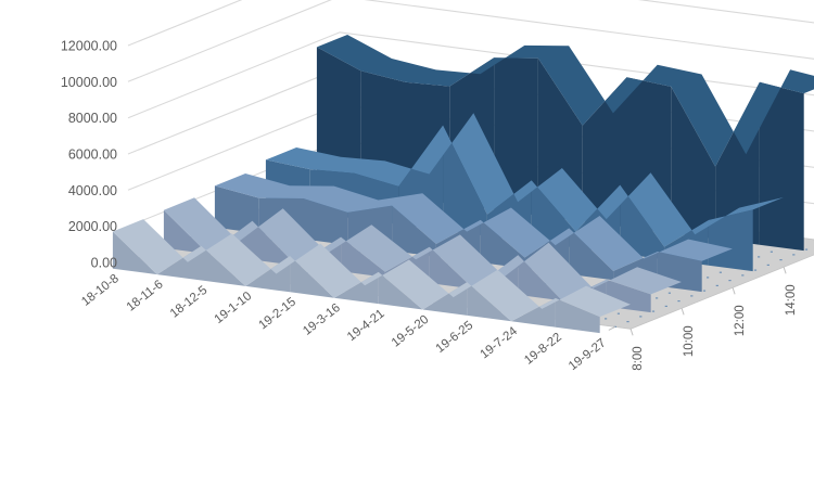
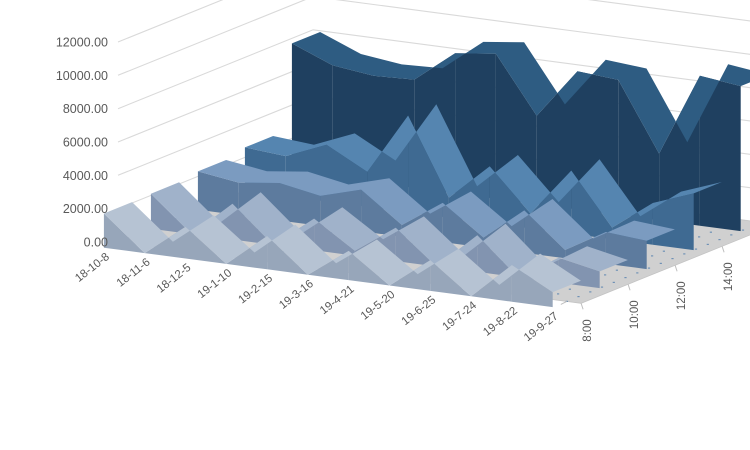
14:00/18-12-5: 2500 -> 3400
8:00/19-8-22: 1600 -> 2200
